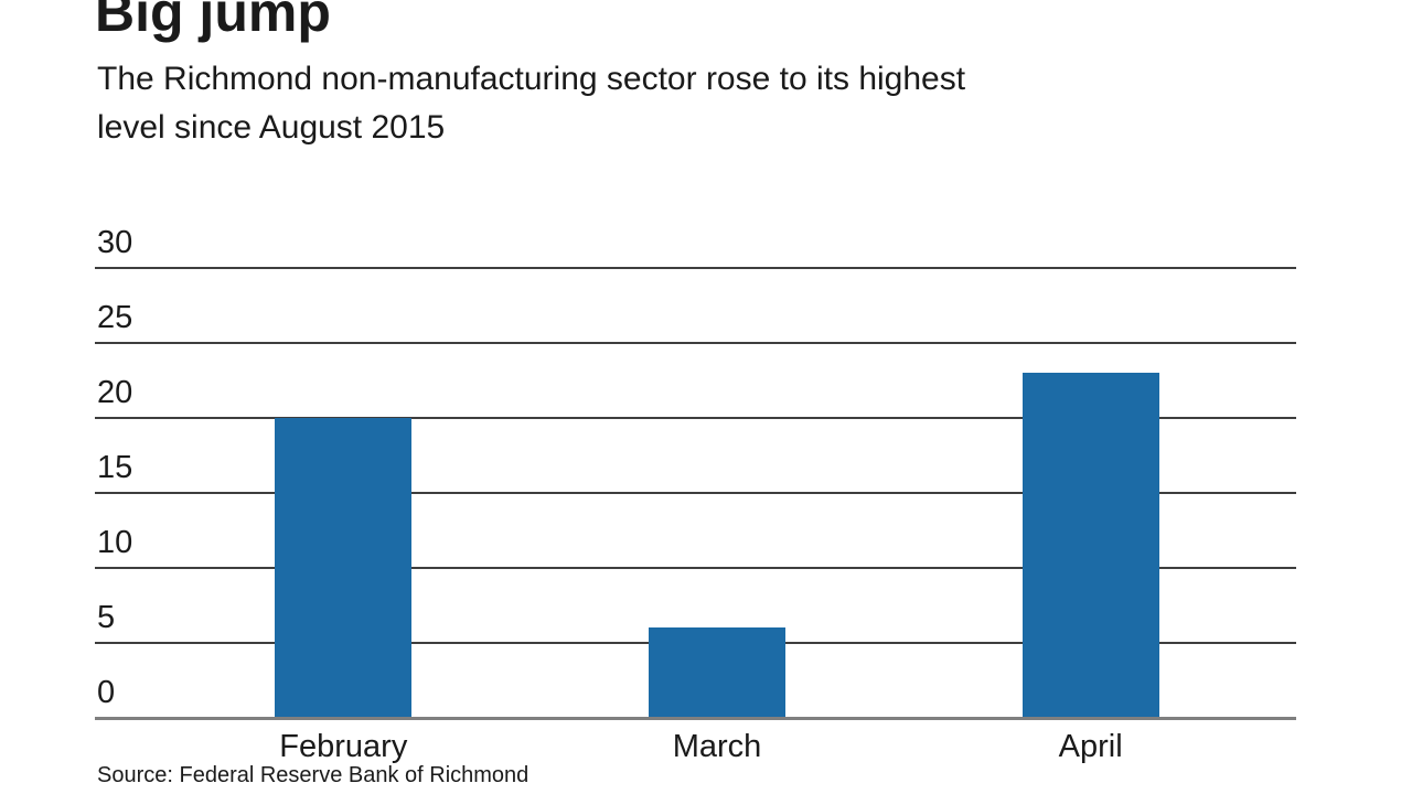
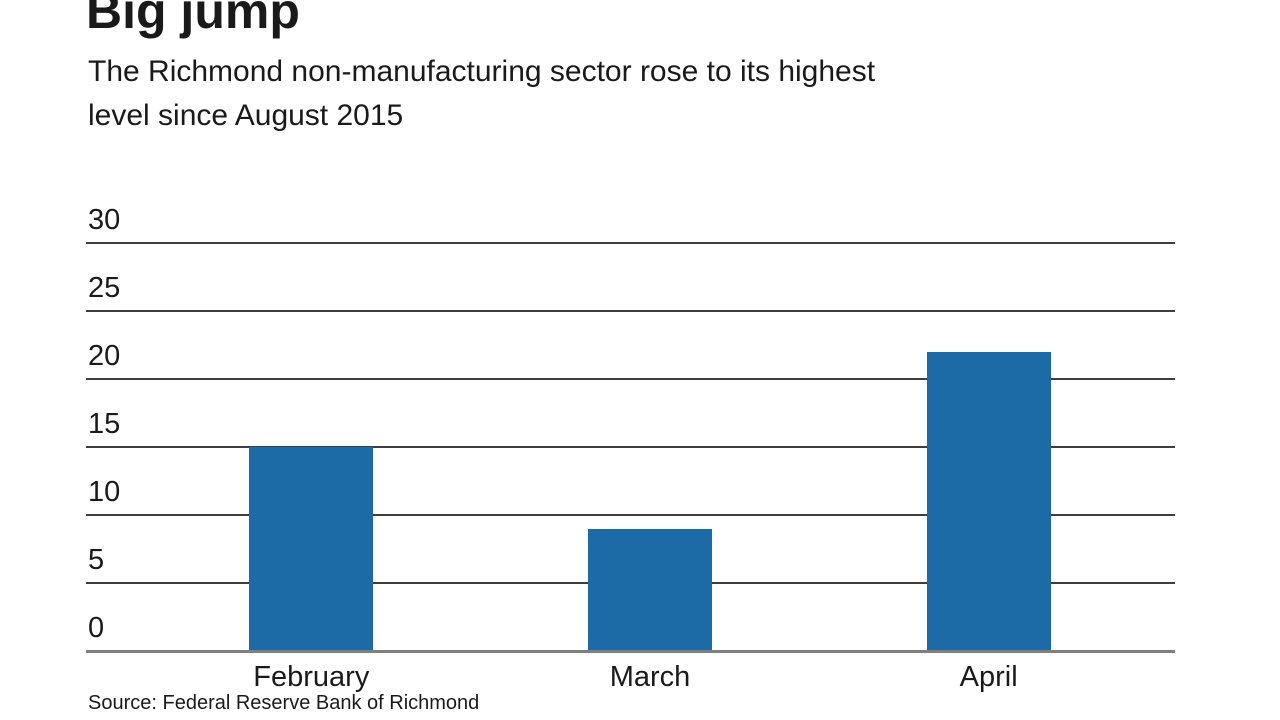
February: 20 -> 15
March: 6 -> 9
April: 23 -> 22
